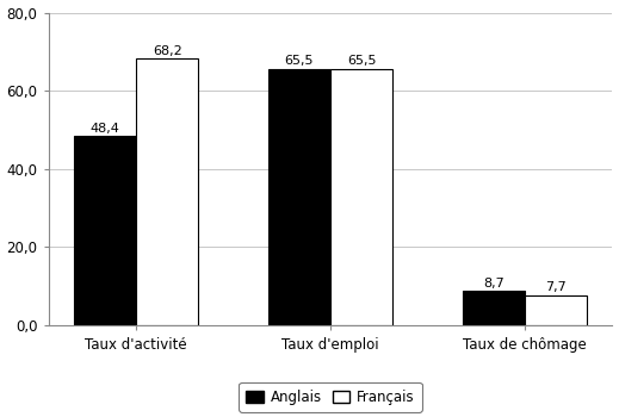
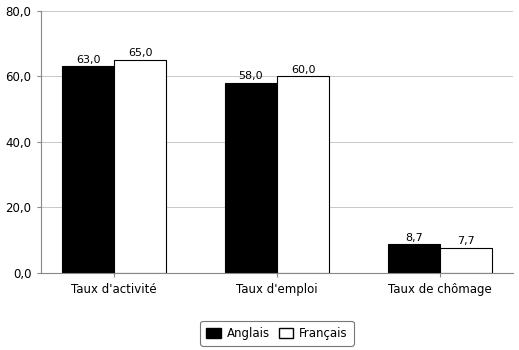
Anglais/Taux d'activité: 48,4 -> 63,0
Français/Taux d'activité: 68,2 -> 65,0
Anglais/Taux d'emploi: 65,5 -> 58,0
Français/Taux d'emploi: 65,5 -> 60,0
